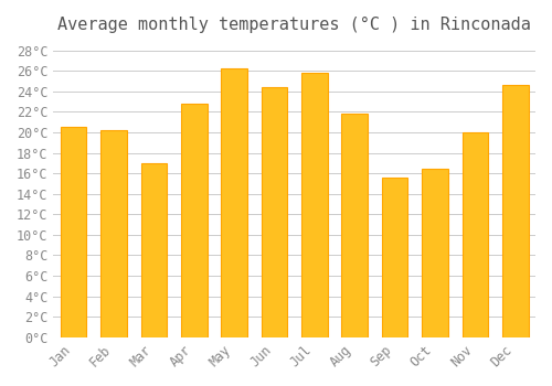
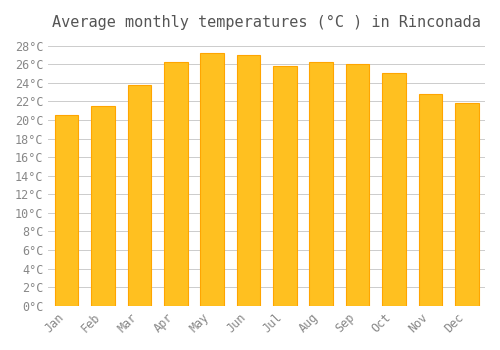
Feb: 20.2°C -> 21.5°C
Mar: 17.0°C -> 23.8°C
Apr: 22.8°C -> 26.2°C
May: 26.2°C -> 27.2°C
Jun: 24.4°C -> 27.0°C
Aug: 21.8°C -> 26.2°C
Sep: 15.6°C -> 26.0°C
Oct: 16.4°C -> 25.0°C
Nov: 20.0°C -> 22.8°C
Dec: 24.6°C -> 21.8°C
